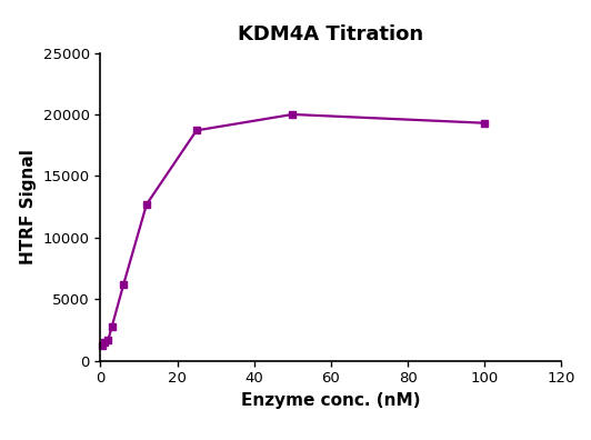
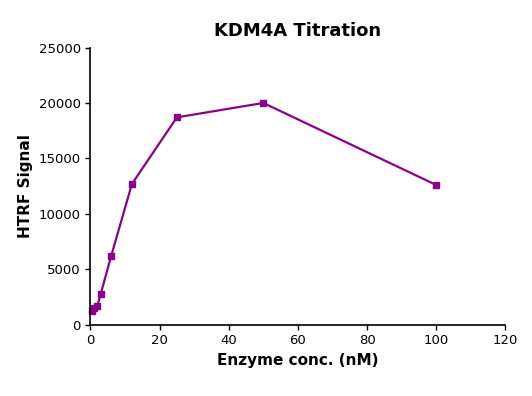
100: 19300 -> 12600
